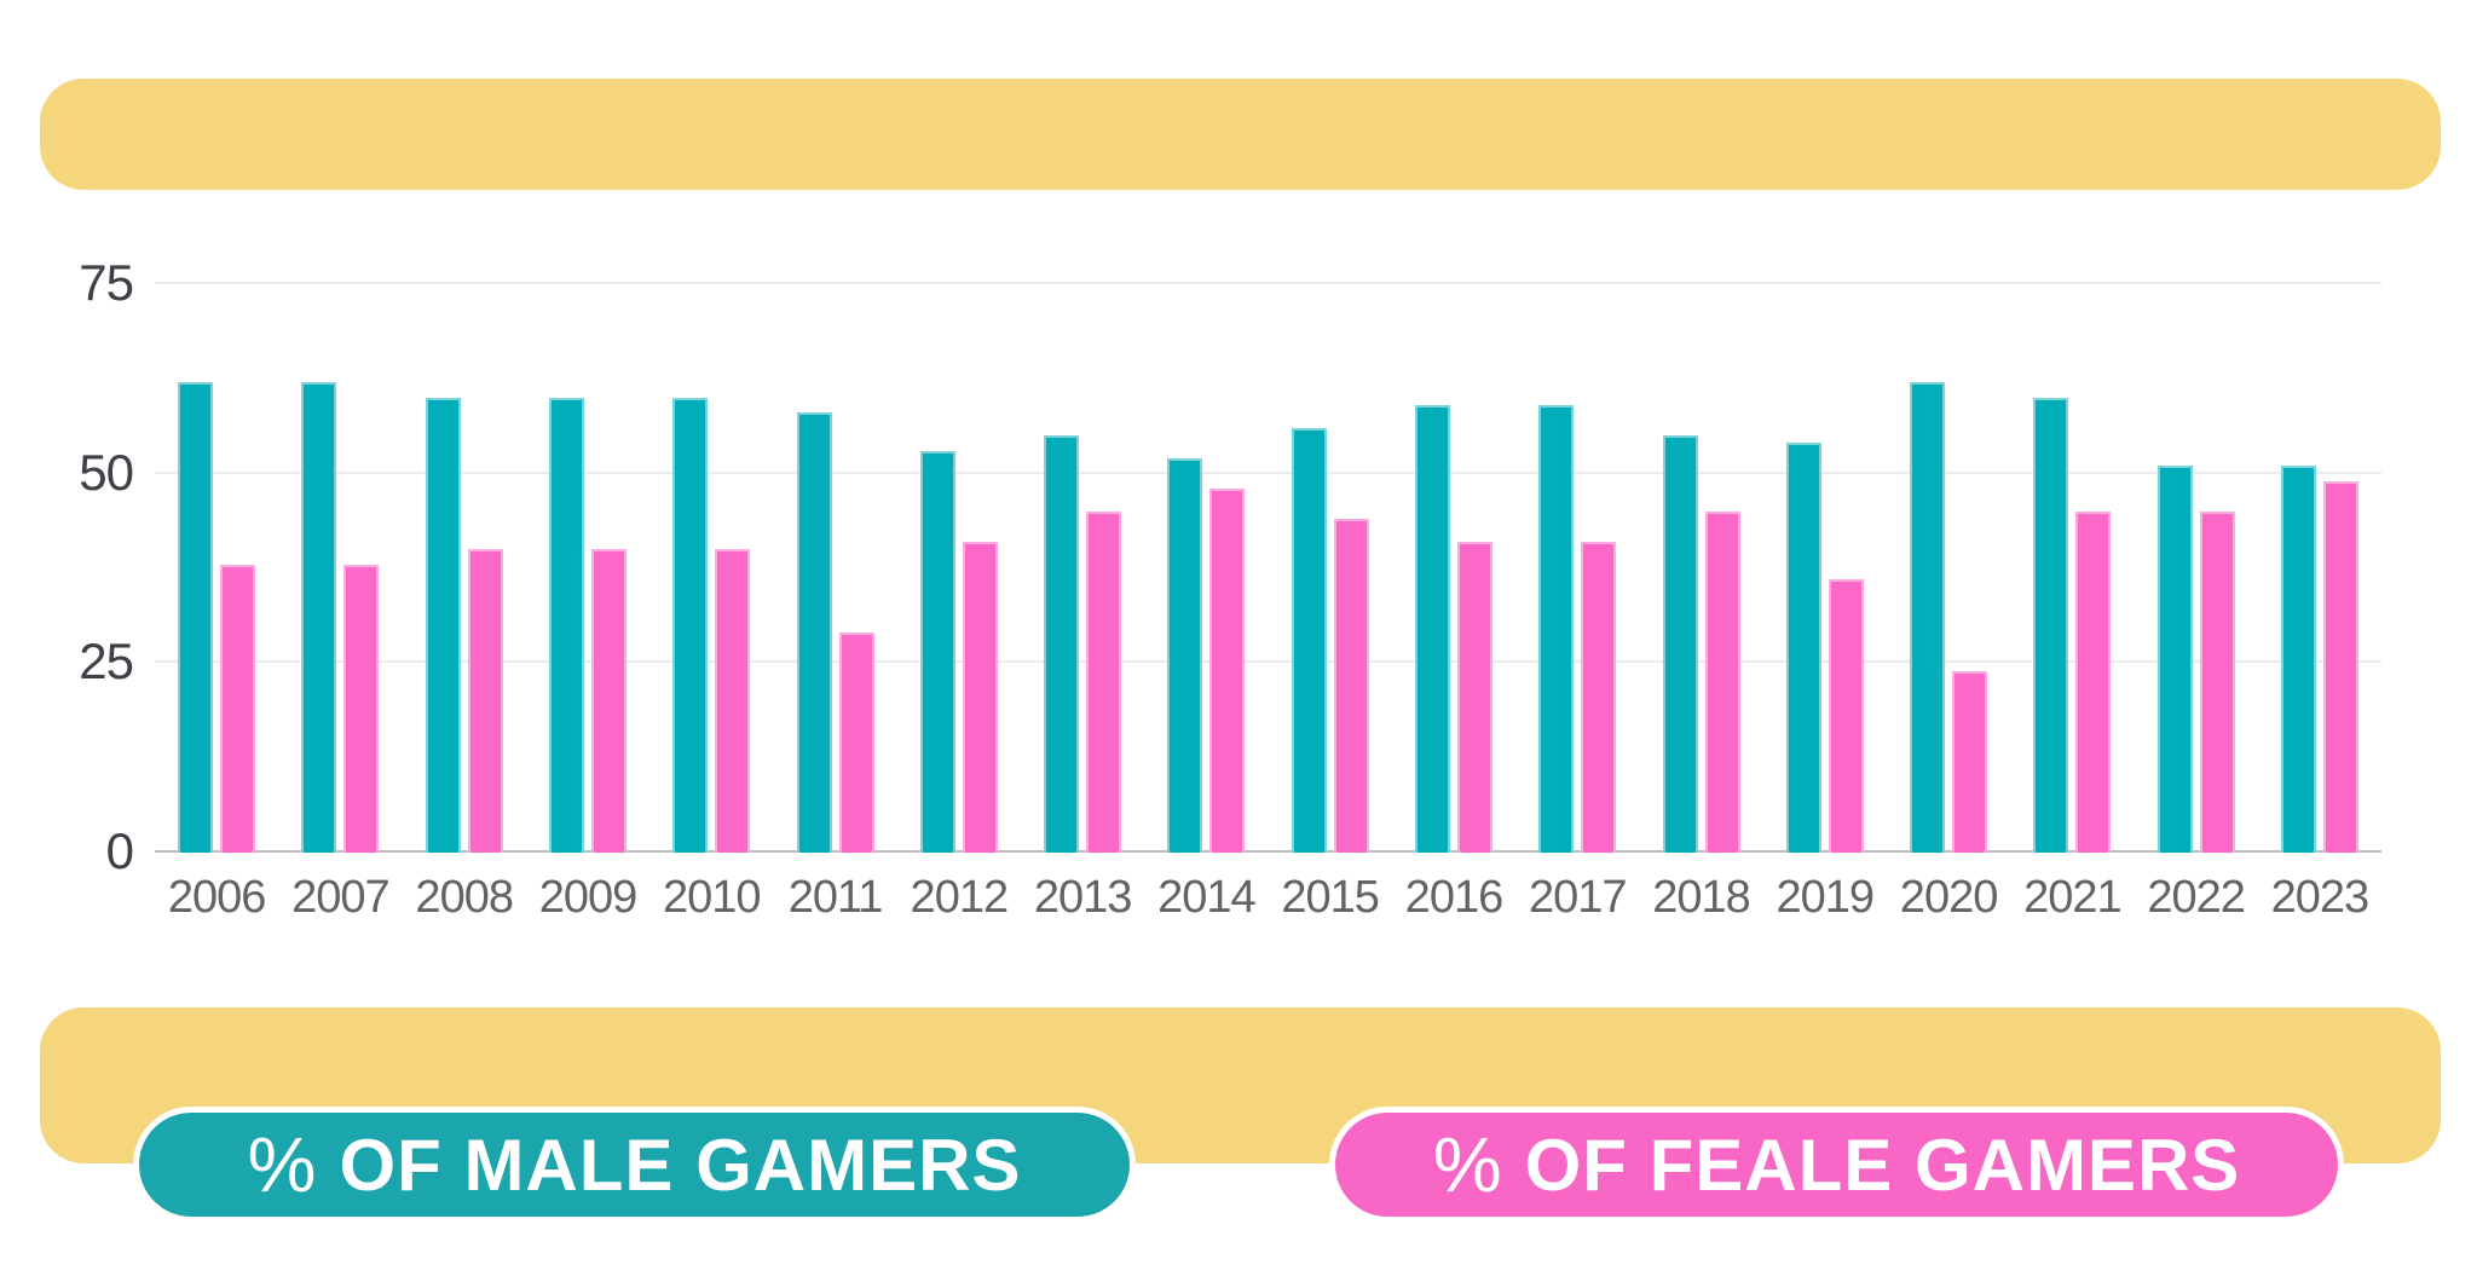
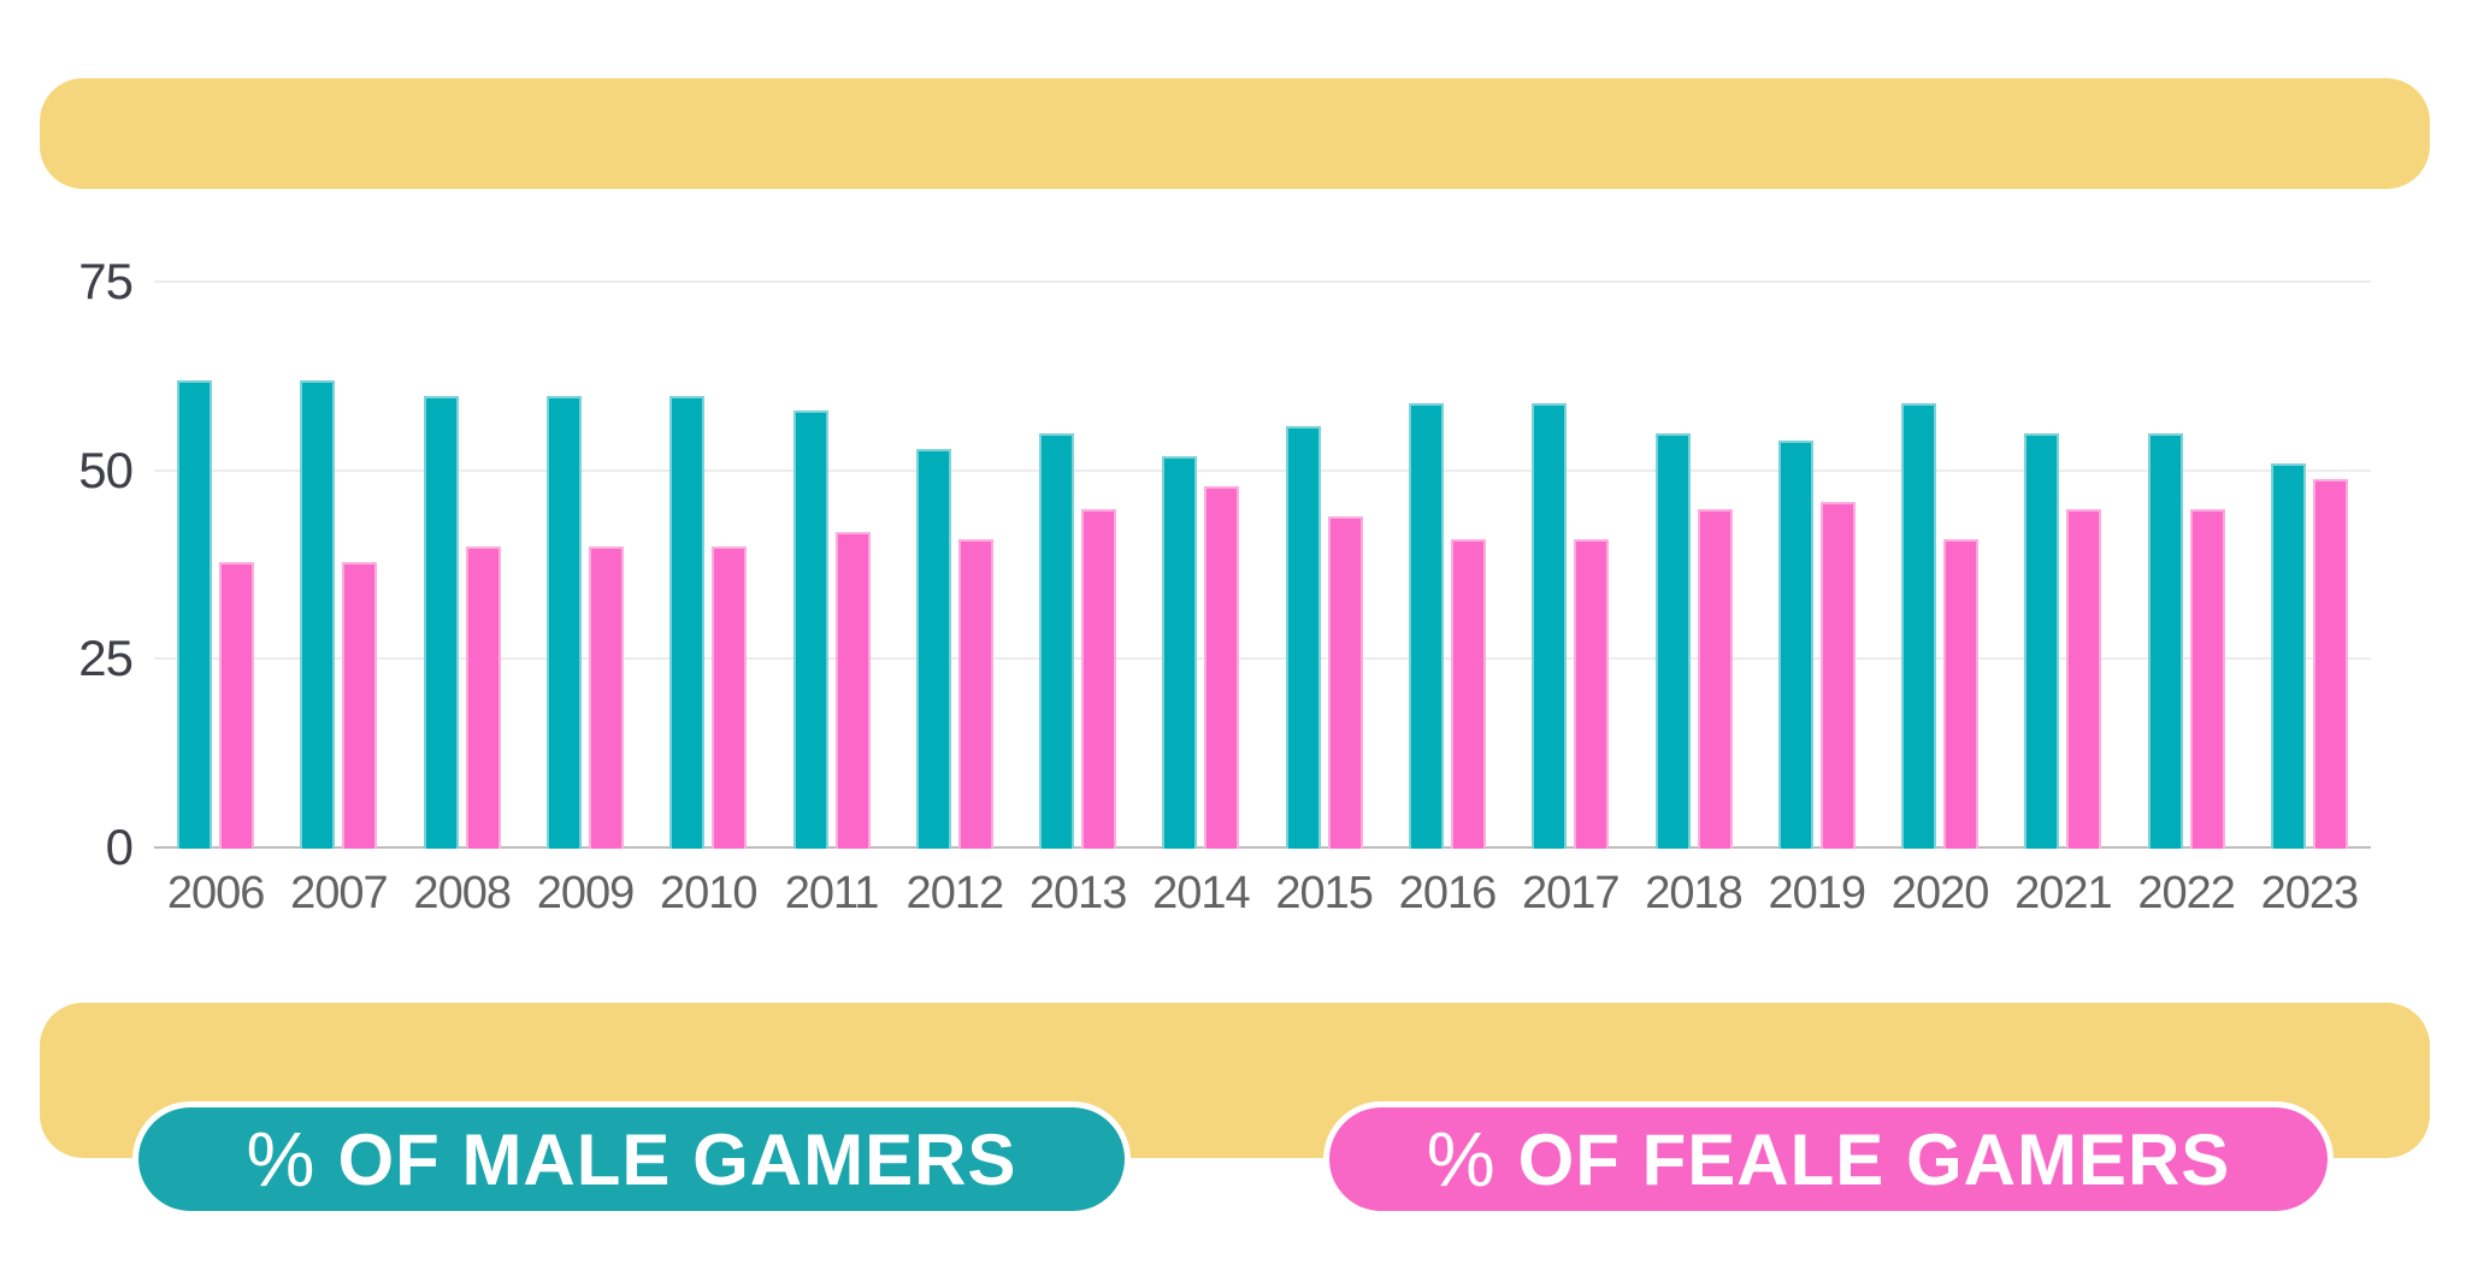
% OF FEALE GAMERS/2011: 29 -> 42
% OF FEALE GAMERS/2019: 36 -> 46
% OF MALE GAMERS/2020: 62 -> 59
% OF FEALE GAMERS/2020: 24 -> 41
% OF MALE GAMERS/2021: 60 -> 55
% OF MALE GAMERS/2022: 51 -> 55
